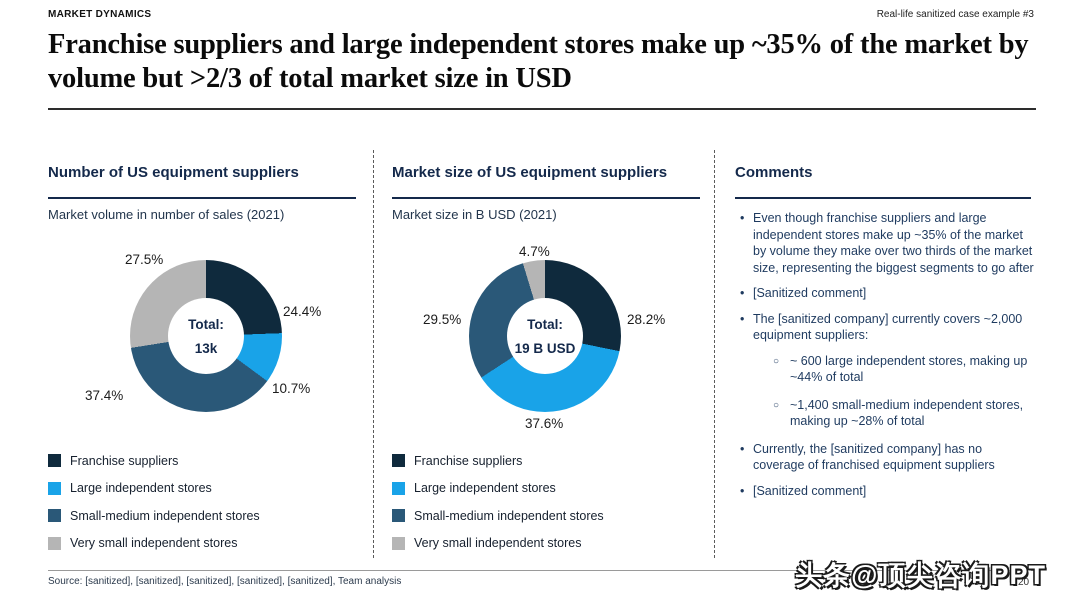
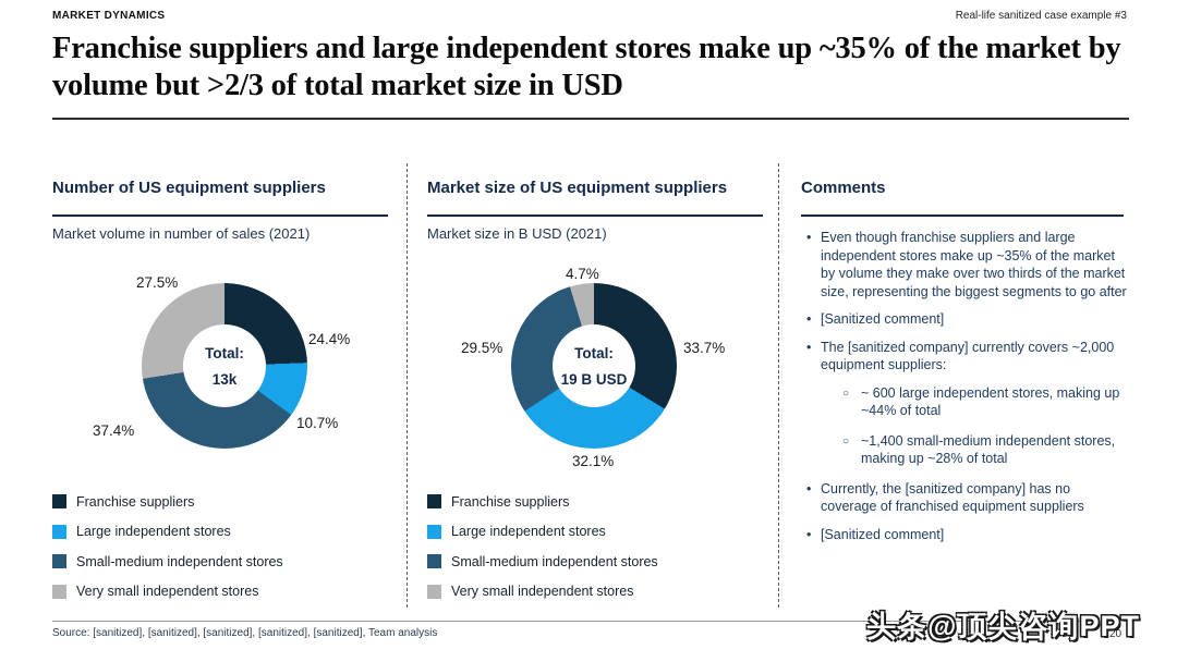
Market size of US equipment suppliers/Franchise suppliers: 28.2% -> 33.7%
Market size of US equipment suppliers/Large independent stores: 37.6% -> 32.1%
